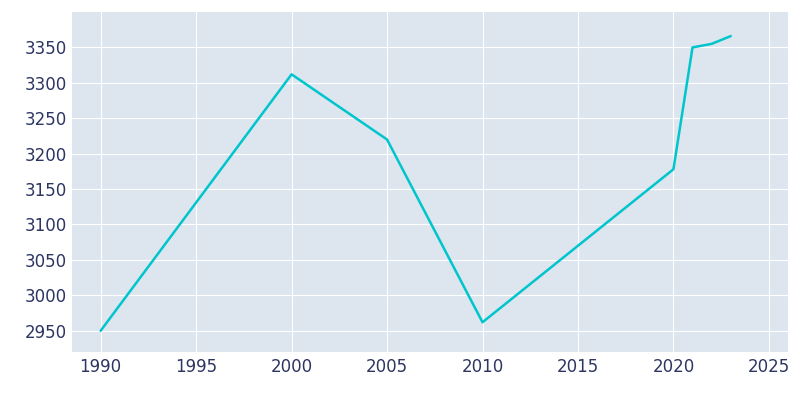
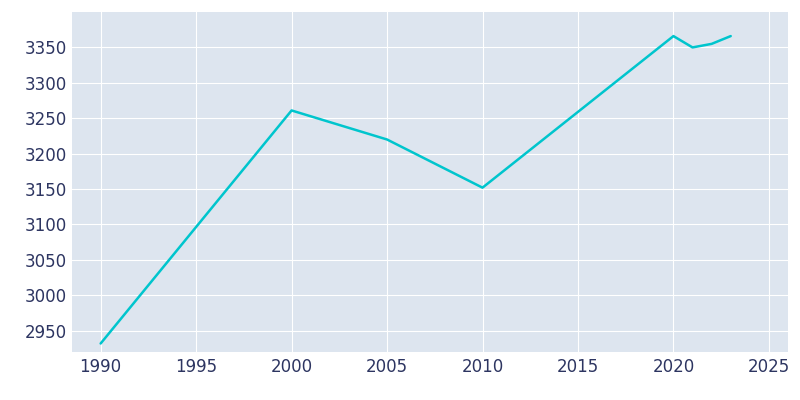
1990: 2950 -> 2932
2000: 3312 -> 3261
2010: 2962 -> 3152
2020: 3178 -> 3366
